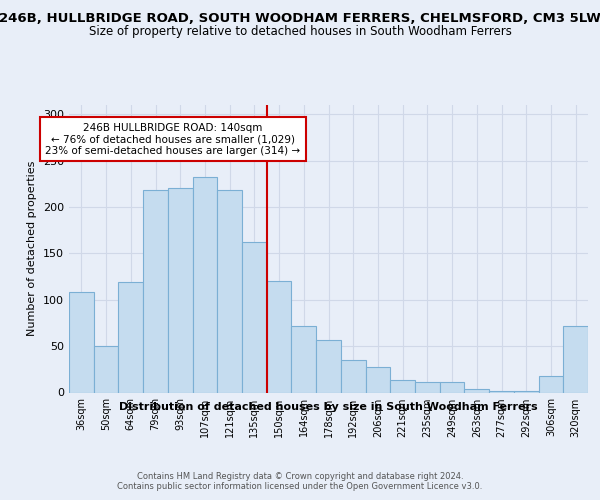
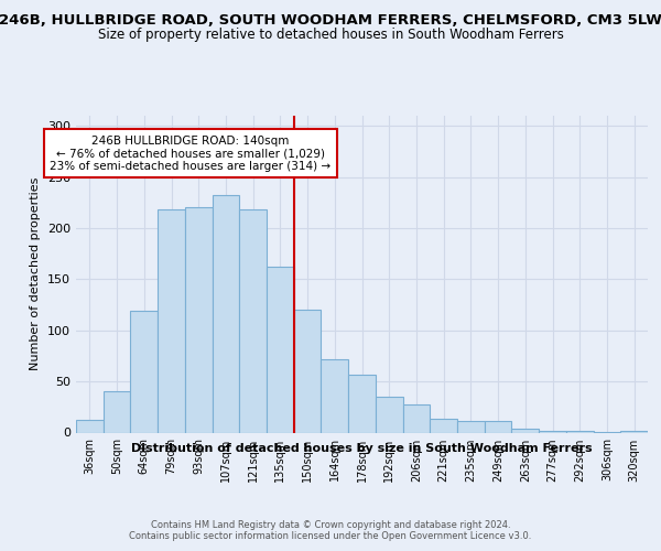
36sqm: 108 -> 12
50sqm: 50 -> 40
306sqm: 18 -> 1
320sqm: 72 -> 2
